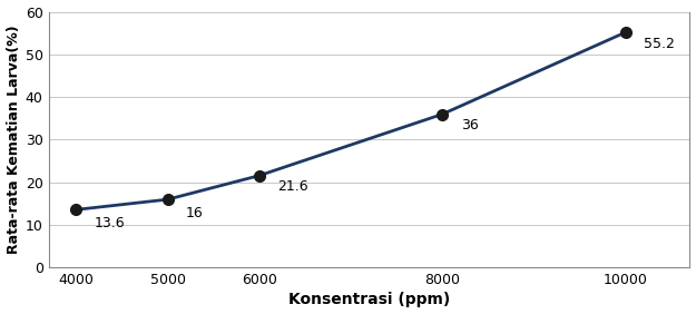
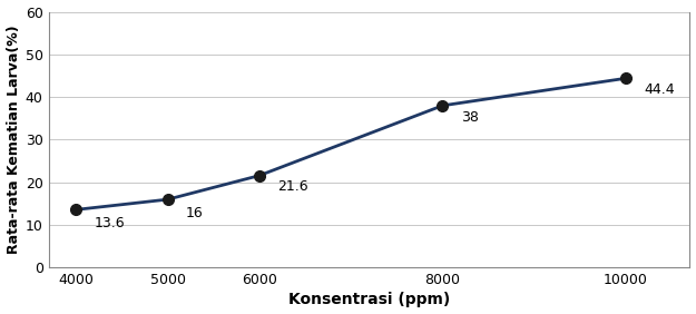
8000: 36 -> 38
10000: 55.2 -> 44.4
